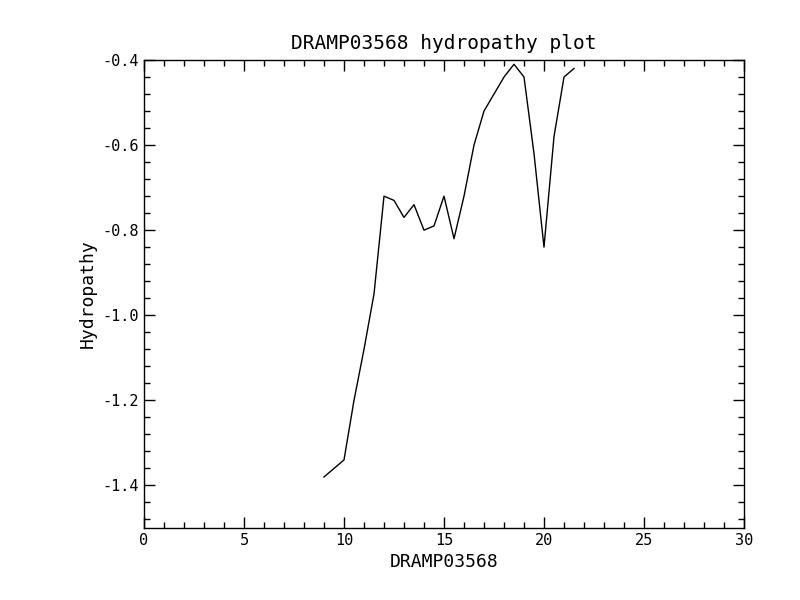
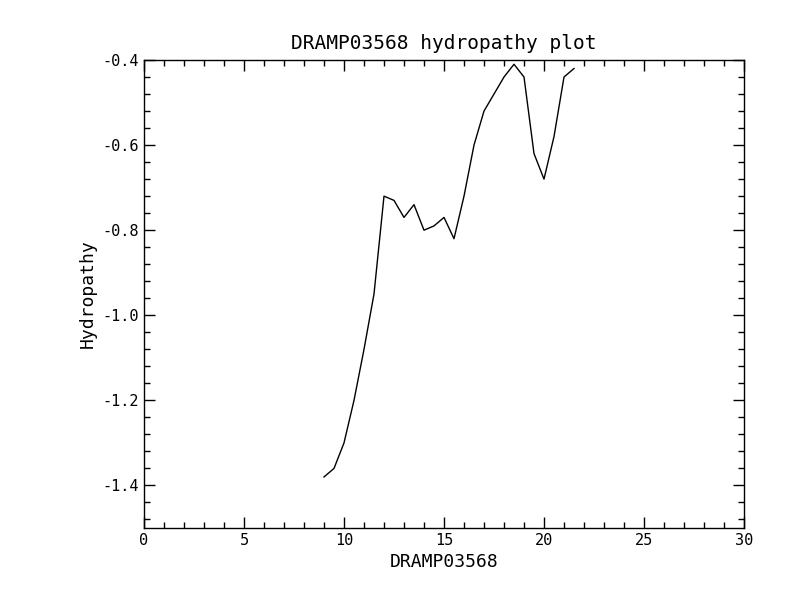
10: -1.34 -> -1.30
15: -0.72 -> -0.77
20: -0.84 -> -0.68
